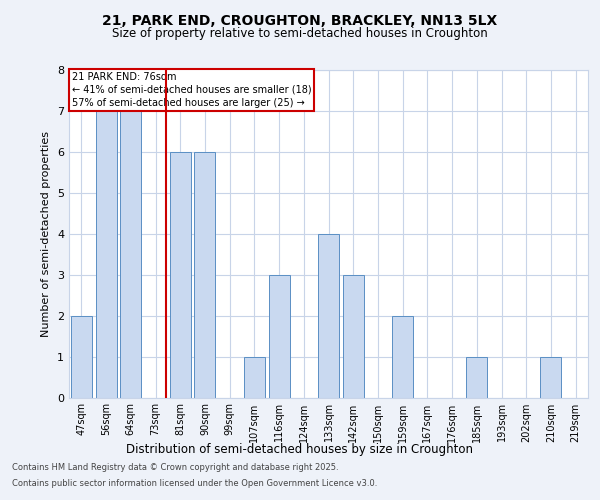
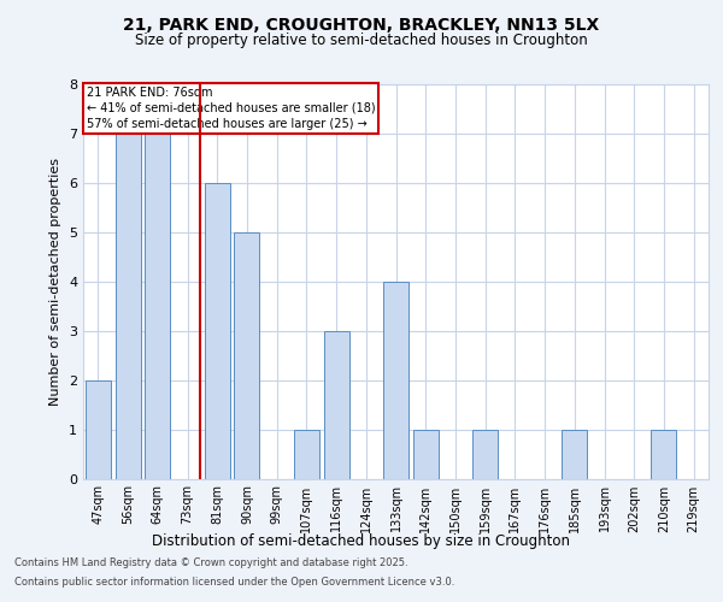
90sqm: 6 -> 5
142sqm: 3 -> 1
159sqm: 2 -> 1
